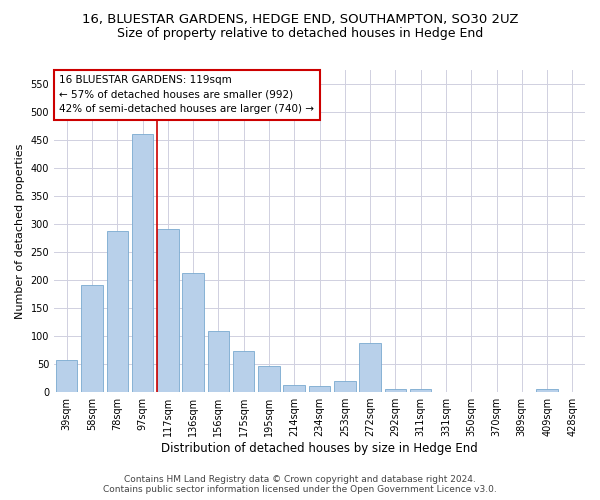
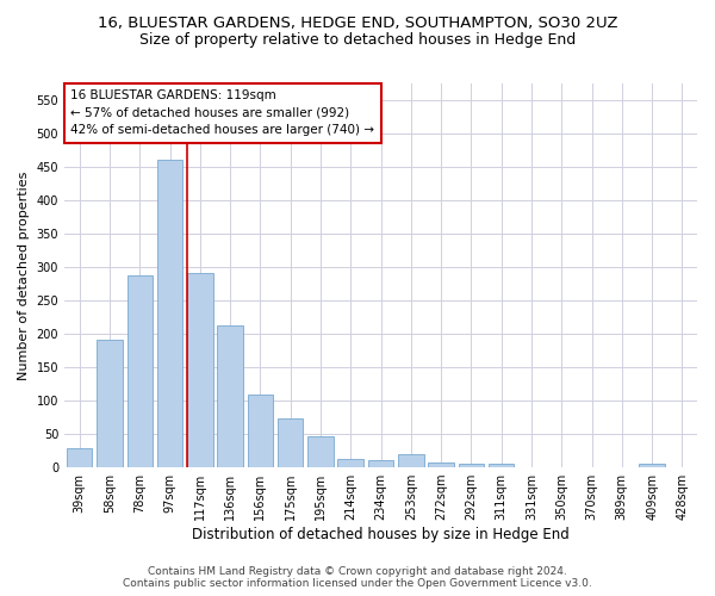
39sqm: 58 -> 29
272sqm: 88 -> 8
